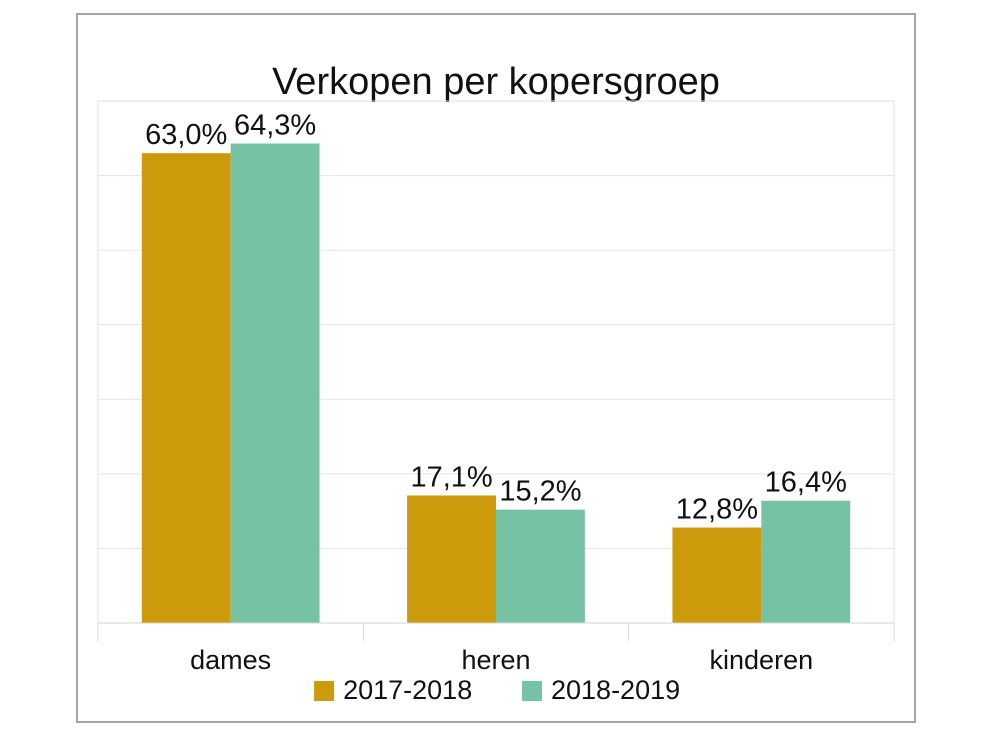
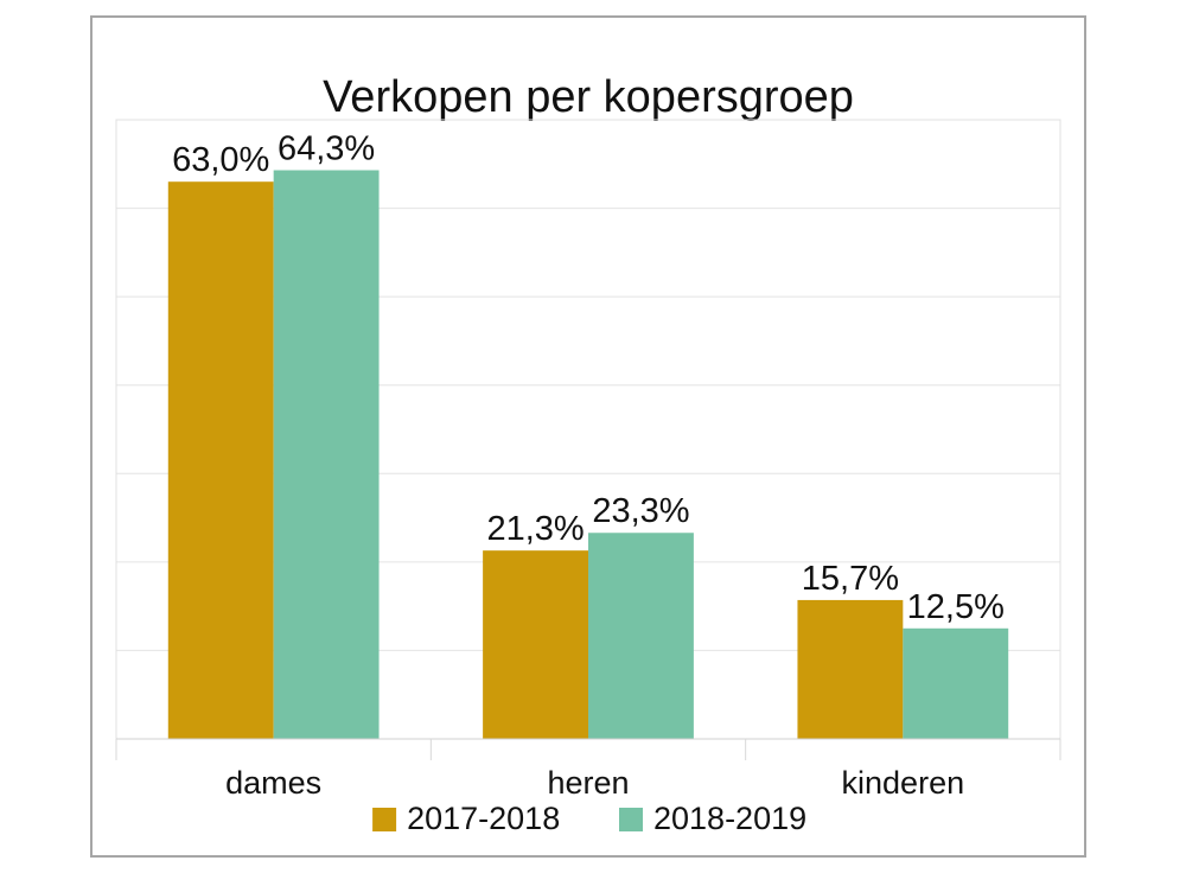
2017-2018/heren: 17,1% -> 21,3%
2018-2019/heren: 15,2% -> 23,3%
2017-2018/kinderen: 12,8% -> 15,7%
2018-2019/kinderen: 16,4% -> 12,5%
